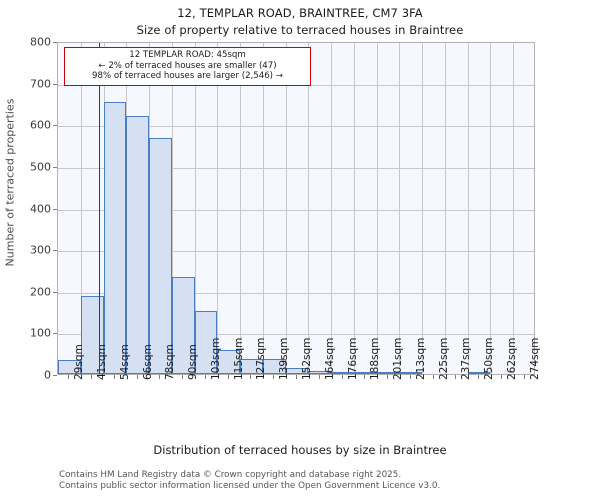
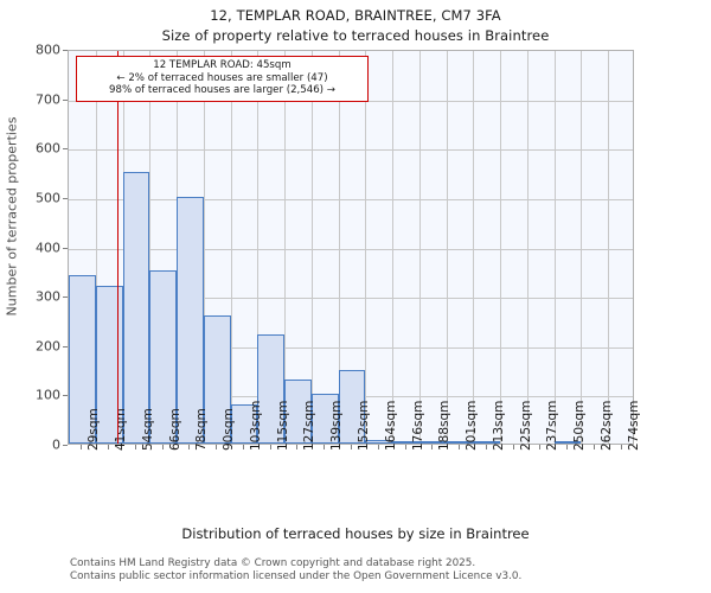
29sqm: 30 -> 340
41sqm: 190 -> 320
54sqm: 650 -> 550
66sqm: 620 -> 350
78sqm: 570 -> 500
90sqm: 230 -> 260
103sqm: 150 -> 80
115sqm: 60 -> 220
127sqm: 40 -> 130
139sqm: 40 -> 100
152sqm: 20 -> 150
